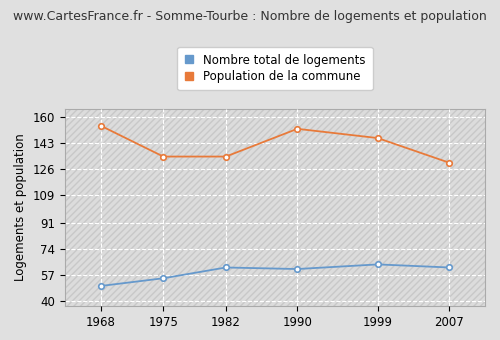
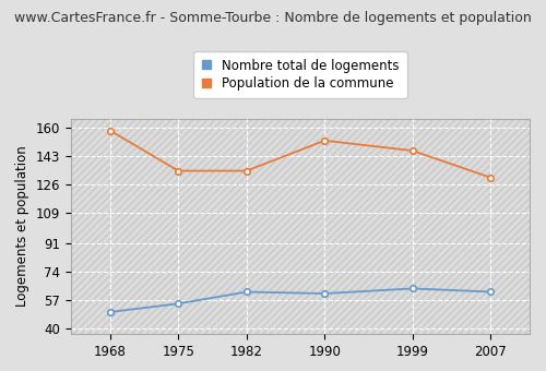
Population de la commune/1968: 154 -> 158
